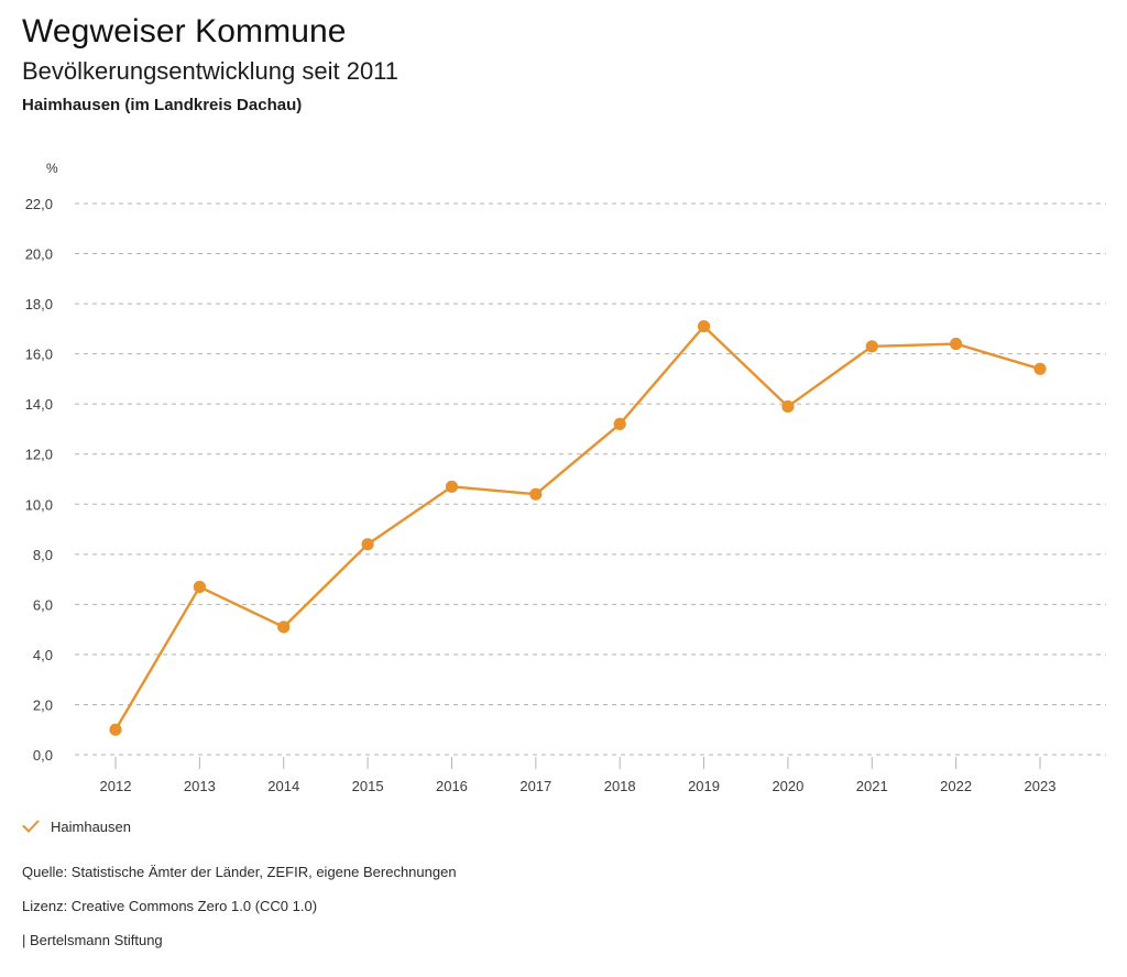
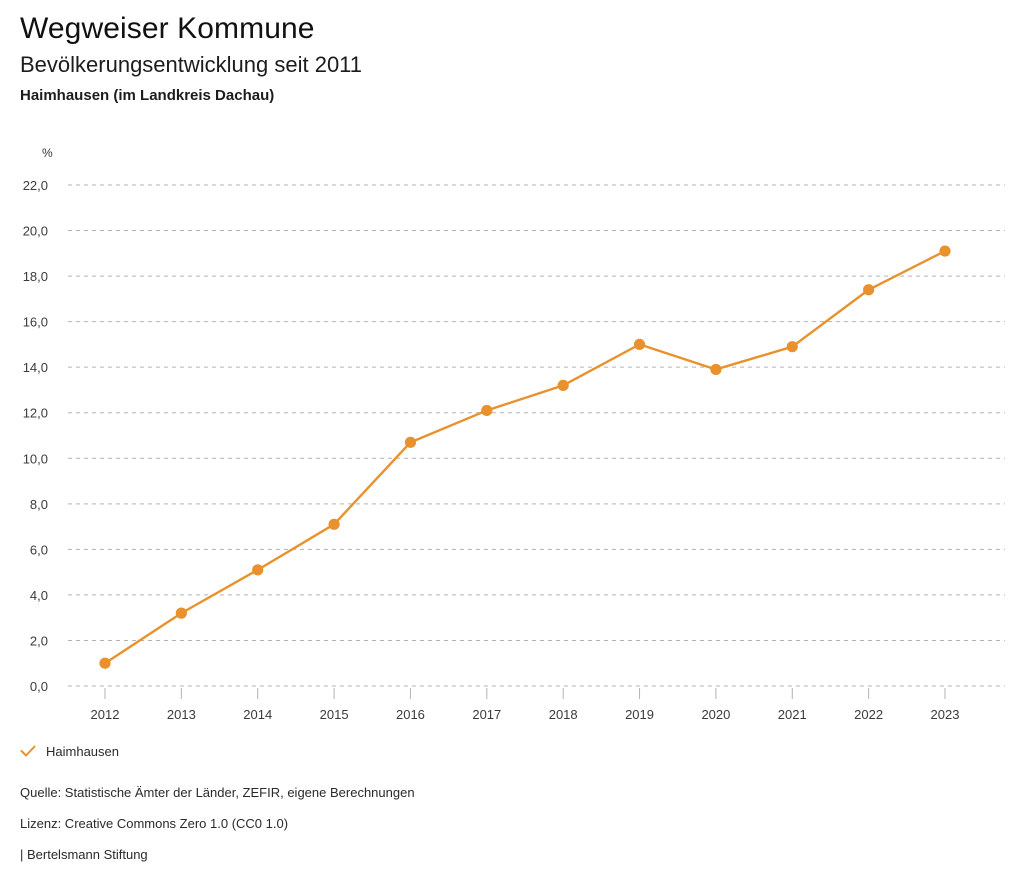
2013: 6,7 -> 3,2
2015: 8,4 -> 7,1
2017: 10,4 -> 12,1
2019: 17,1 -> 15,0
2021: 16,3 -> 14,9
2022: 16,4 -> 17,4
2023: 15,4 -> 19,1
